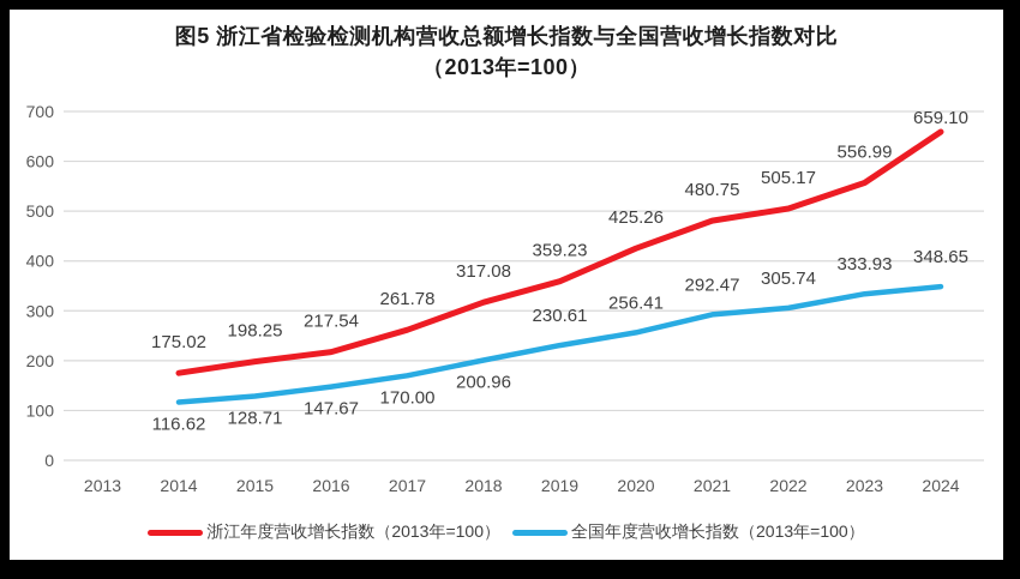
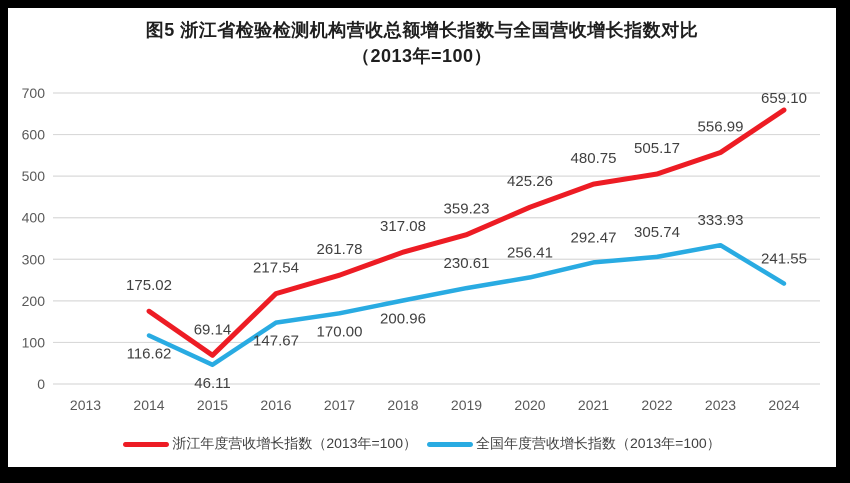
浙江年度营收增长指数（2013年=100）/2015: 198.25 -> 69.14
全国年度营收增长指数（2013年=100）/2015: 128.71 -> 46.11
全国年度营收增长指数（2013年=100）/2024: 348.65 -> 241.55
